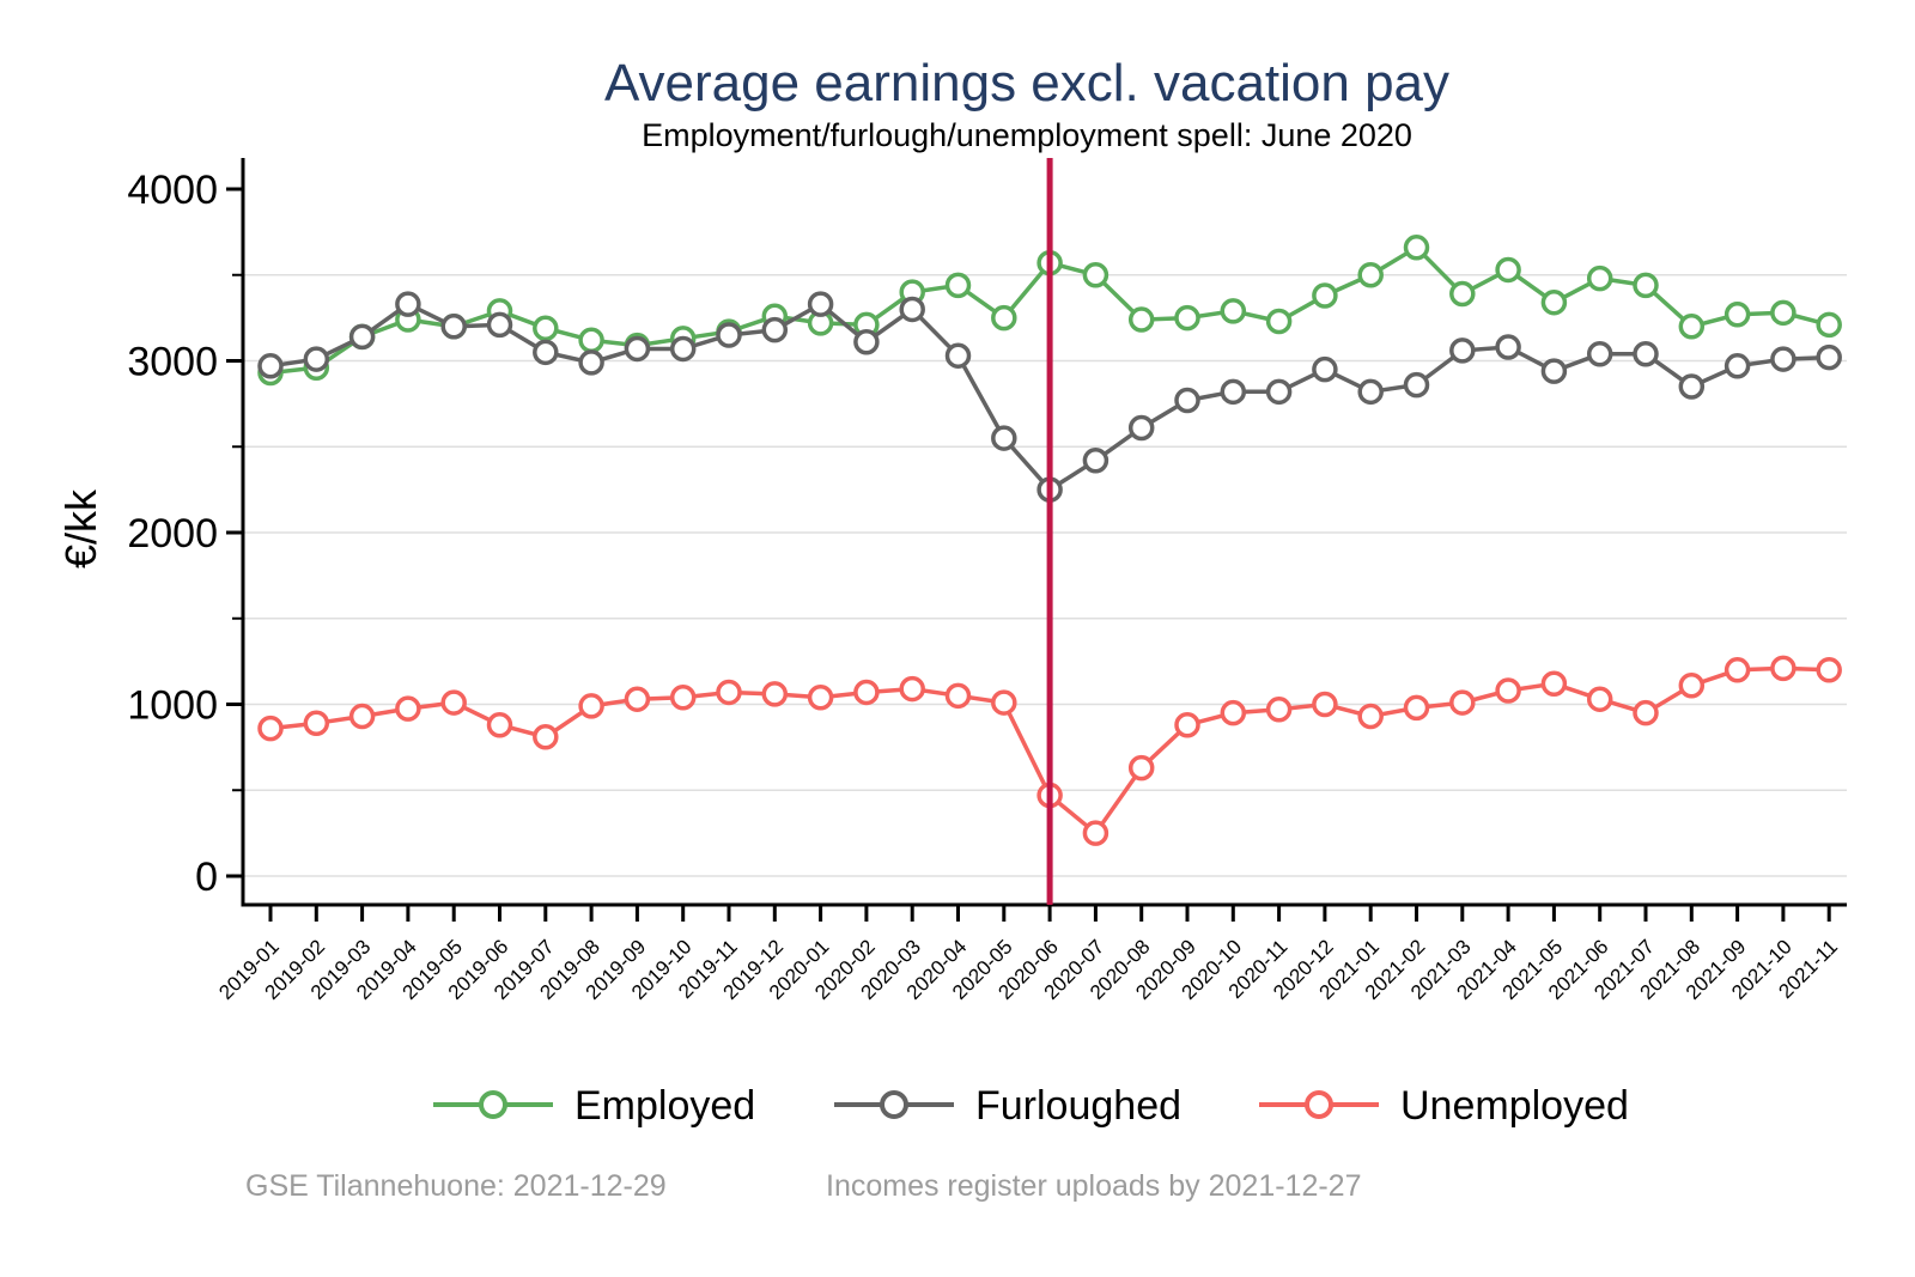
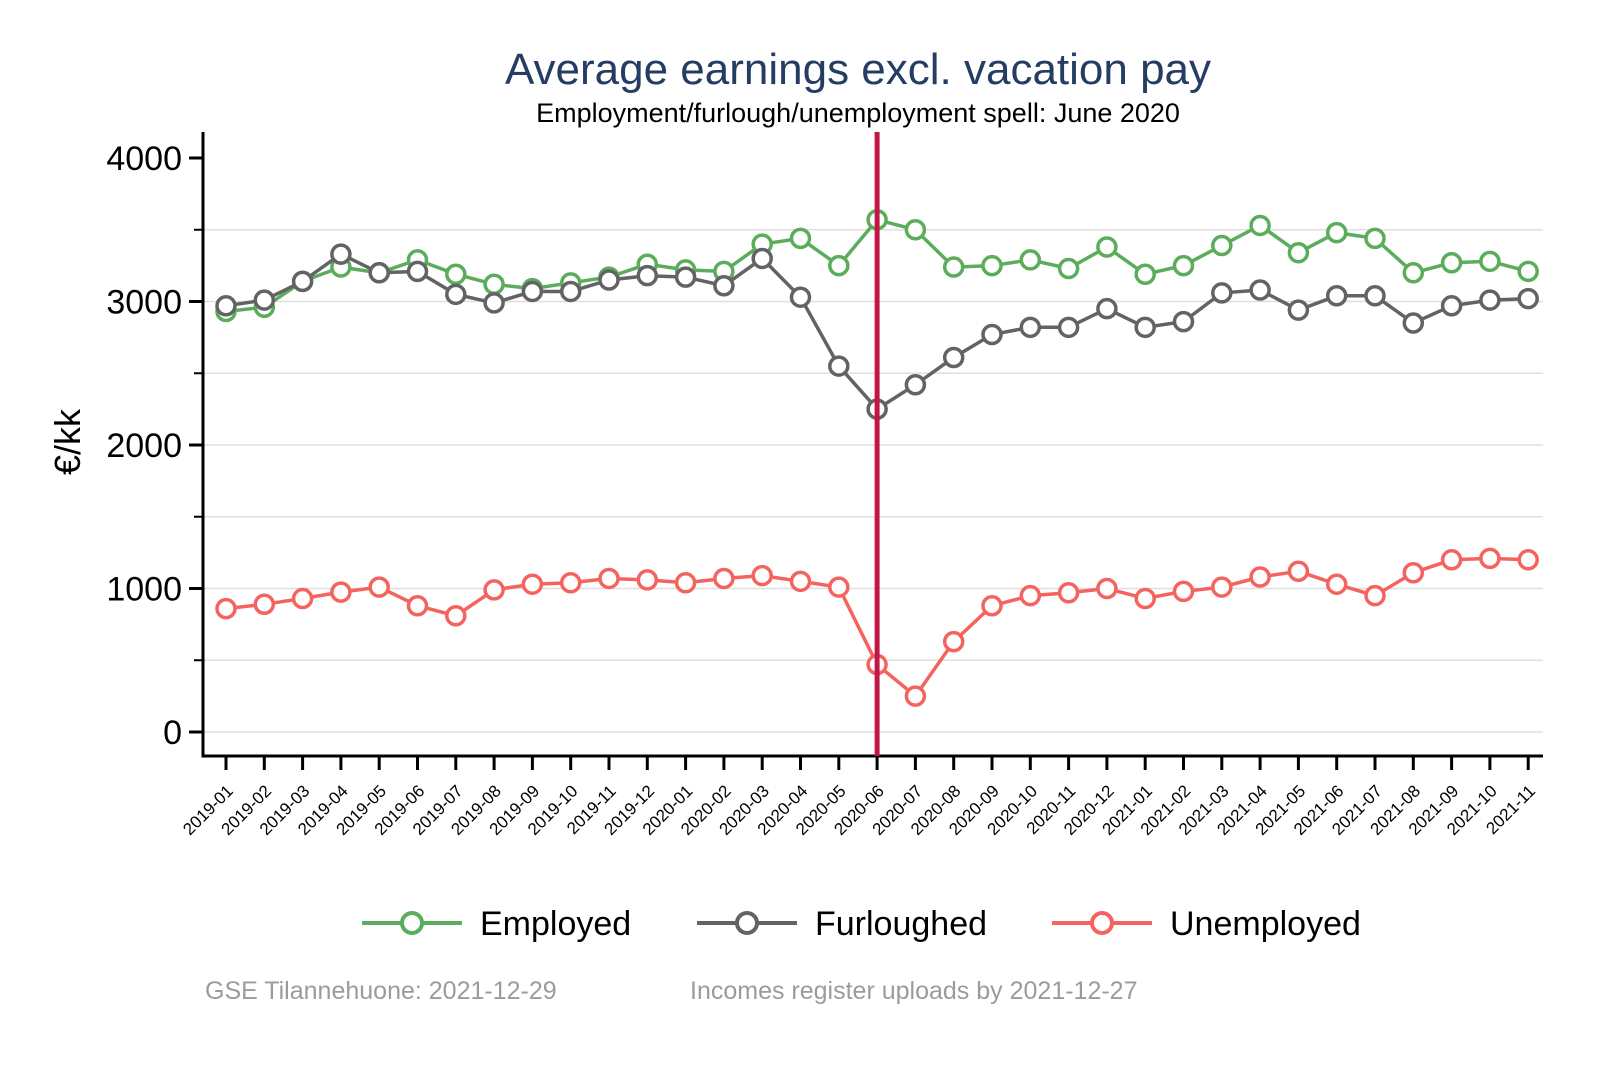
Furloughed/2020-01: 3330 -> 3170
Employed/2021-01: 3500 -> 3190
Employed/2021-02: 3660 -> 3250
